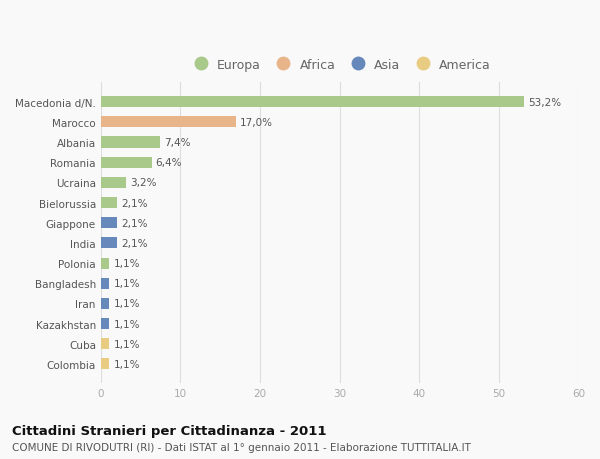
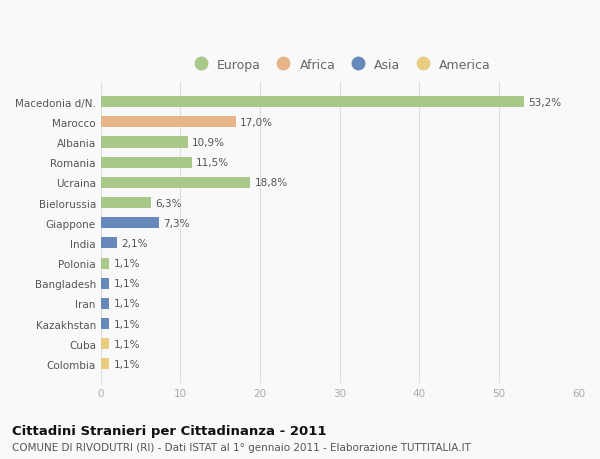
Albania: 7,4% -> 10,9%
Romania: 6,4% -> 11,5%
Ucraina: 3,2% -> 18,8%
Bielorussia: 2,1% -> 6,3%
Giappone: 2,1% -> 7,3%
